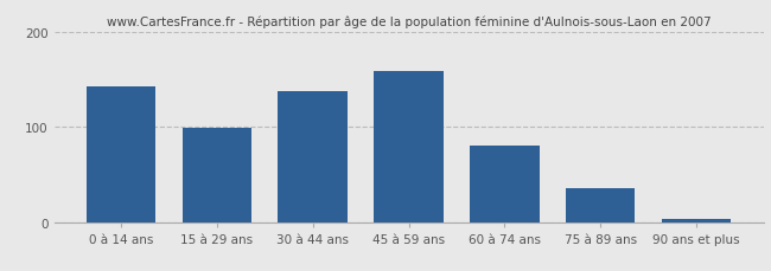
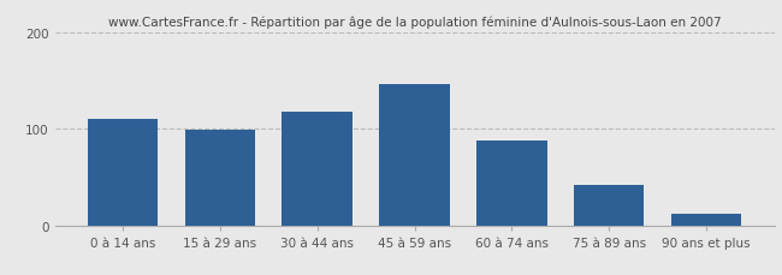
0 à 14 ans: 142 -> 110
30 à 44 ans: 137 -> 118
45 à 59 ans: 158 -> 146
60 à 74 ans: 80 -> 88
75 à 89 ans: 35 -> 42
90 ans et plus: 3 -> 12
